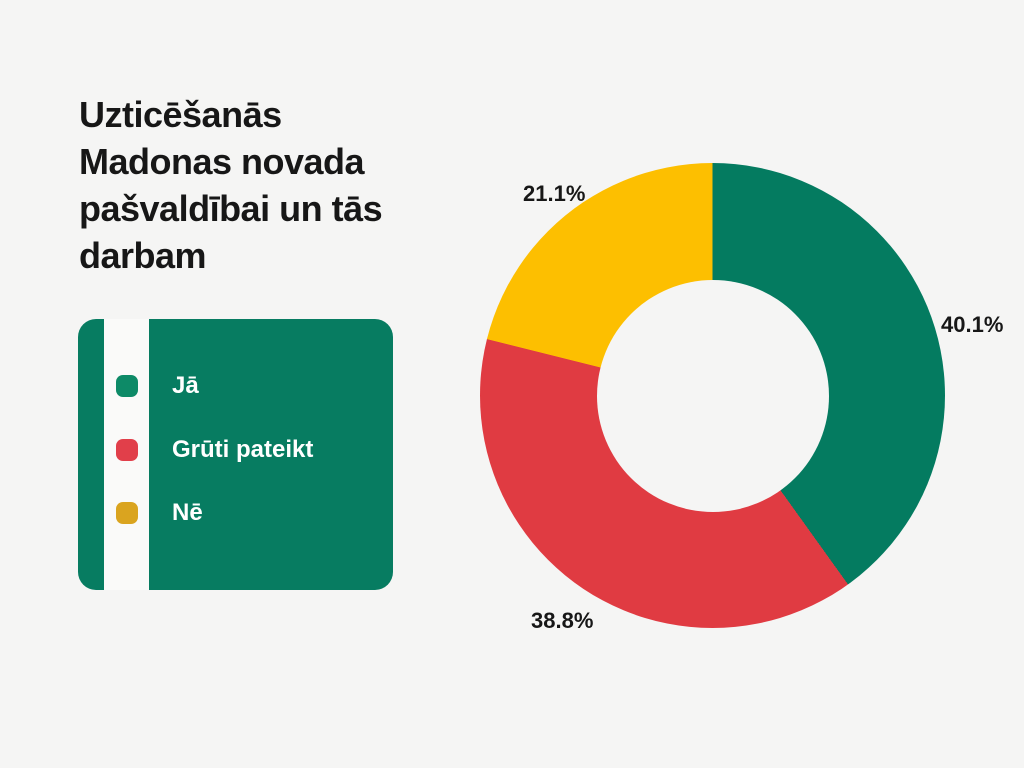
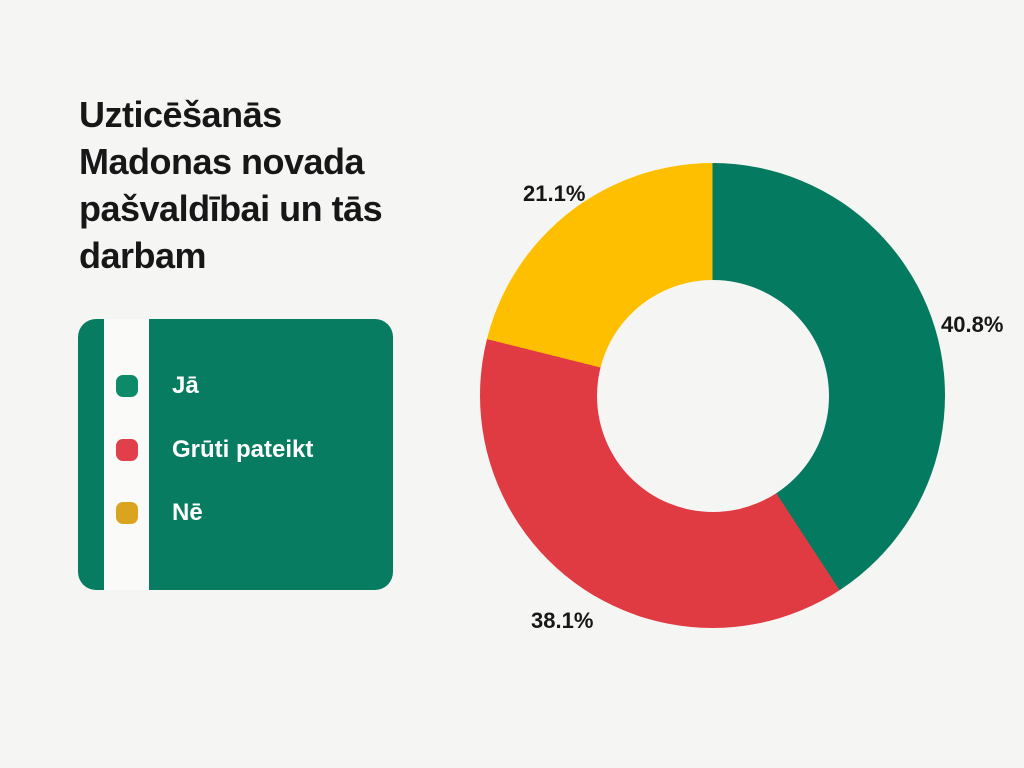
Jā: 40.1% -> 40.8%
Grūti pateikt: 38.8% -> 38.1%
